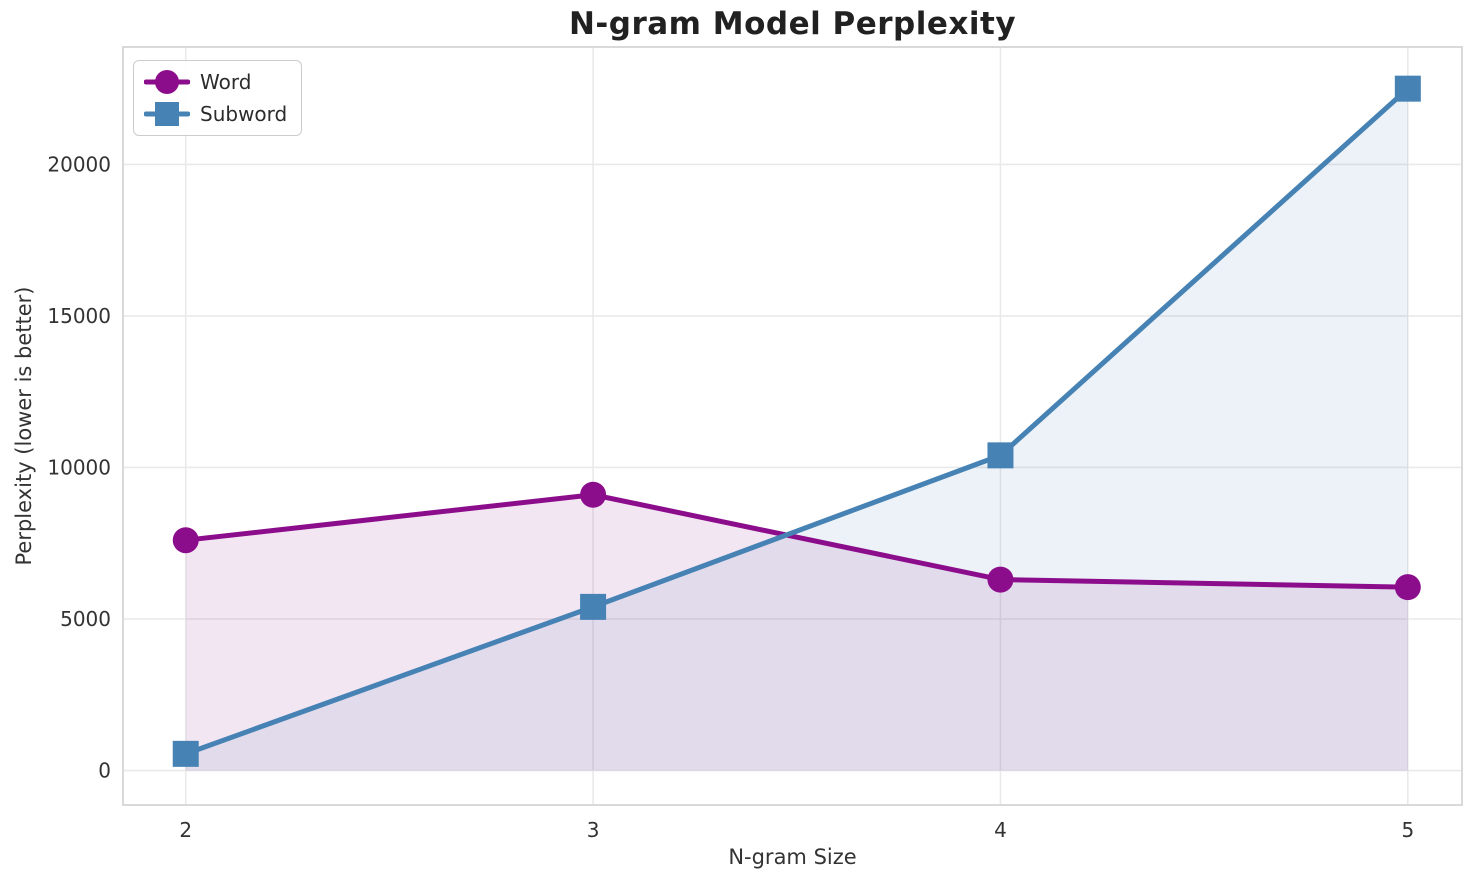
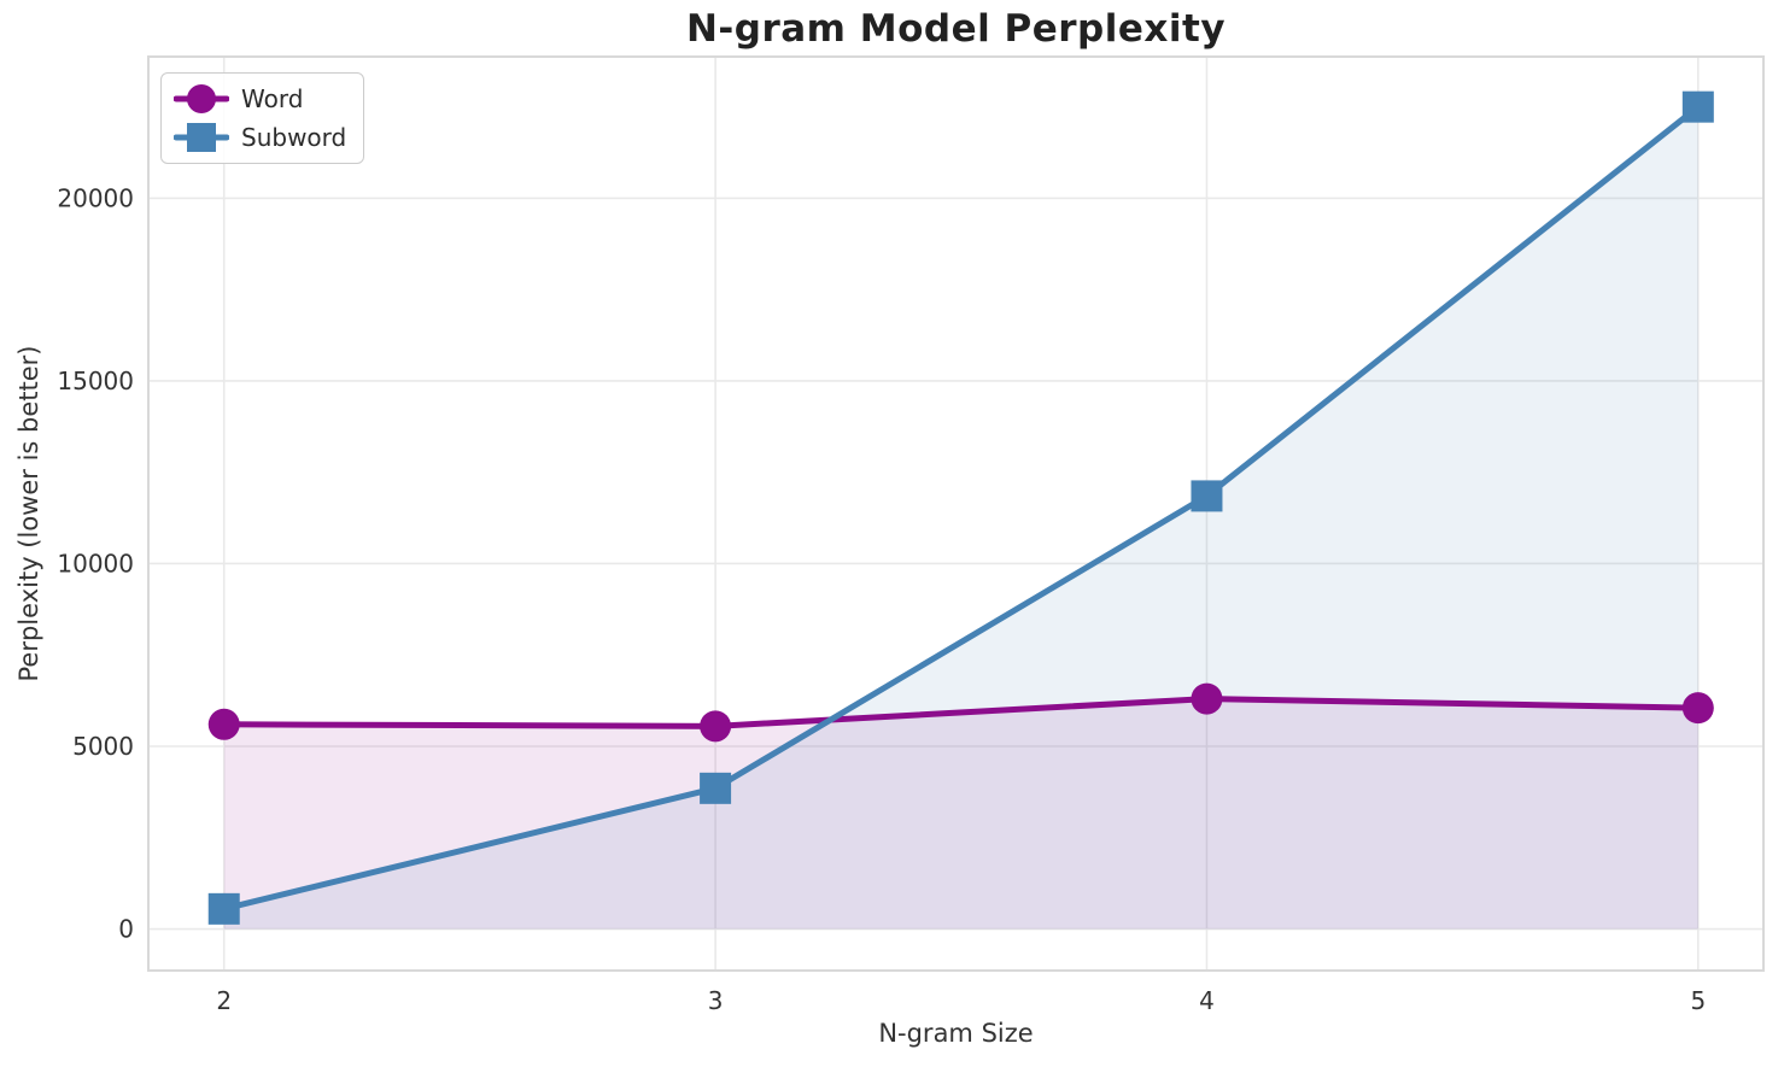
Word/2: 7600 -> 5600
Word/3: 9100 -> 5600
Subword/3: 5400 -> 3800
Subword/4: 10400 -> 11800
